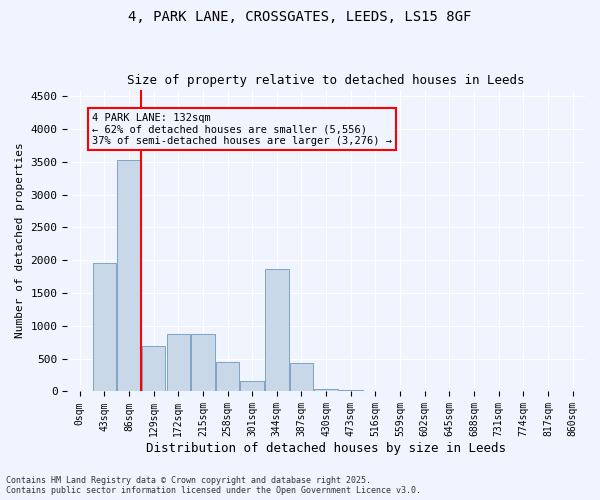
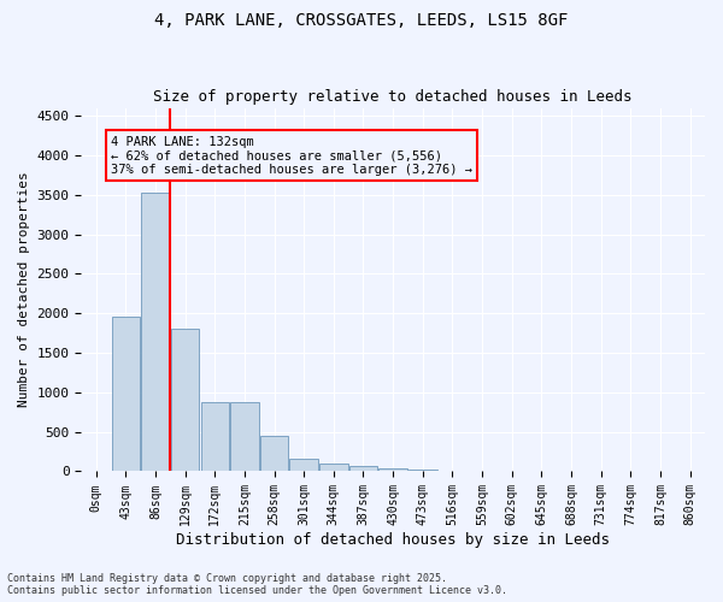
129sqm: 700 -> 1800
344sqm: 1860 -> 100
387sqm: 440 -> 60
